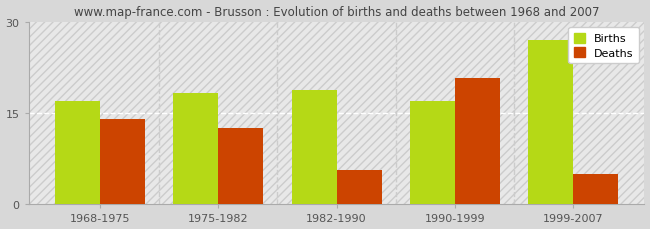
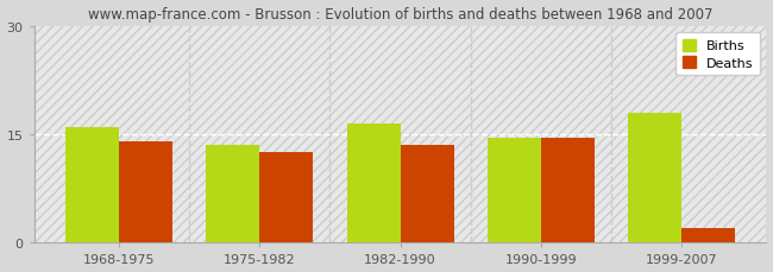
Births/1968-1975: 17.0 -> 16.0
Births/1975-1982: 18.2 -> 13.5
Births/1982-1990: 18.8 -> 16.5
Deaths/1982-1990: 5.6 -> 13.5
Births/1990-1999: 17.0 -> 14.5
Deaths/1990-1999: 20.8 -> 14.5
Births/1999-2007: 27.0 -> 18.0
Deaths/1999-2007: 5.0 -> 2.0
